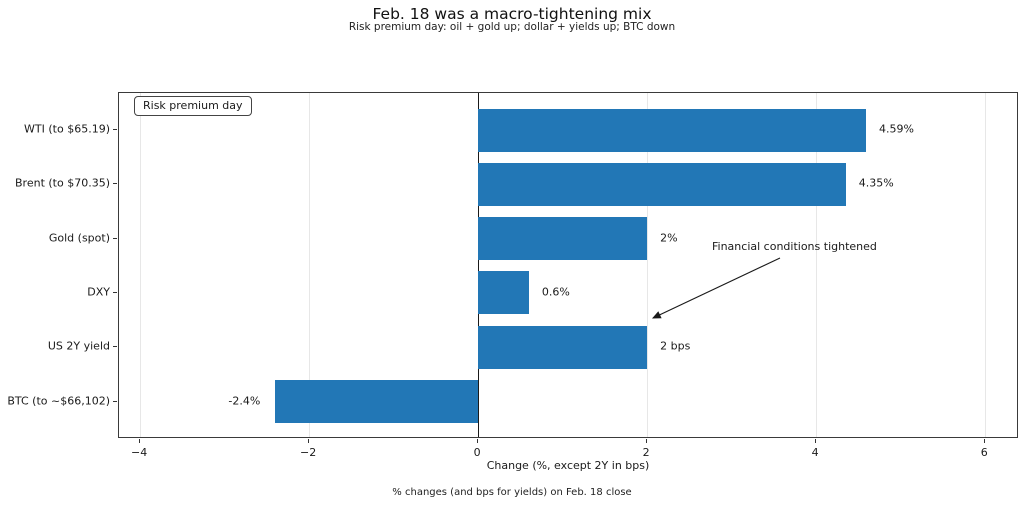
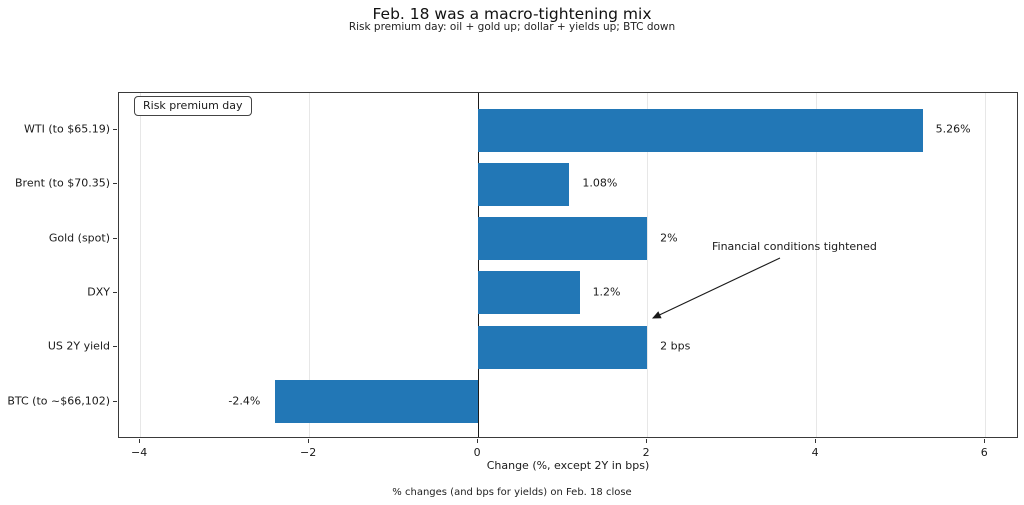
WTI (to $65.19): 4.59% -> 5.26%
Brent (to $70.35): 4.35% -> 1.08%
DXY: 0.6% -> 1.2%
